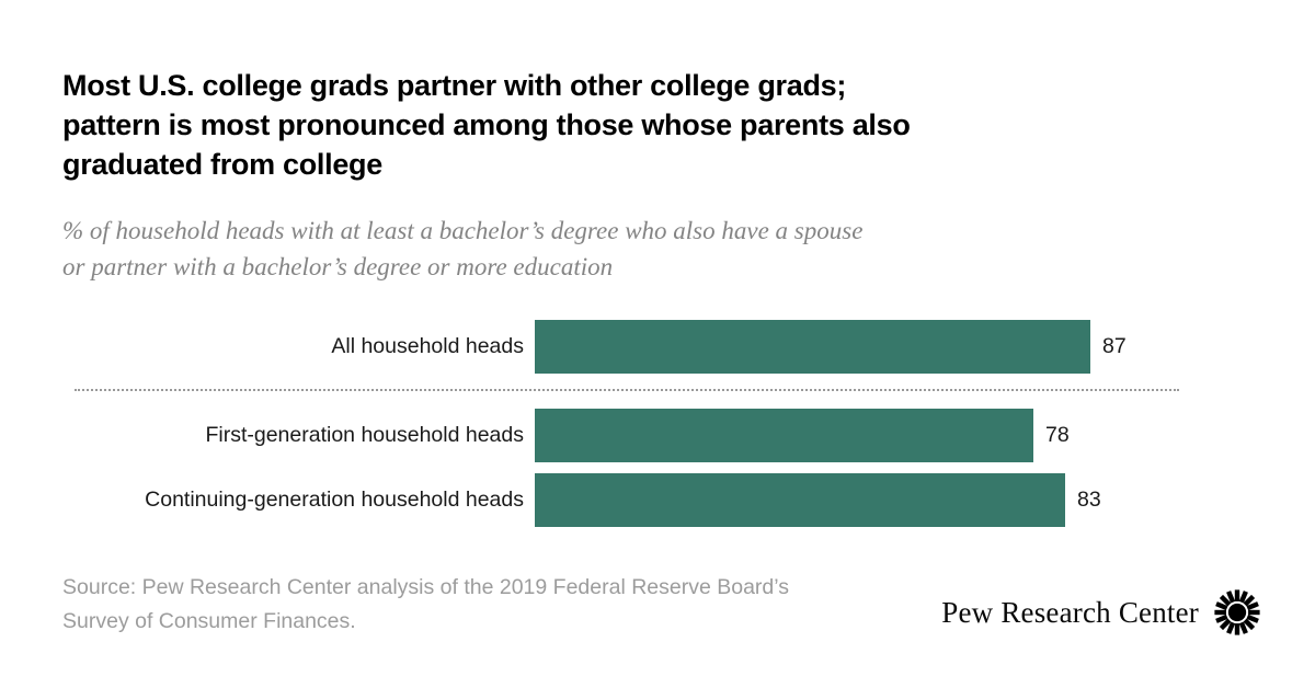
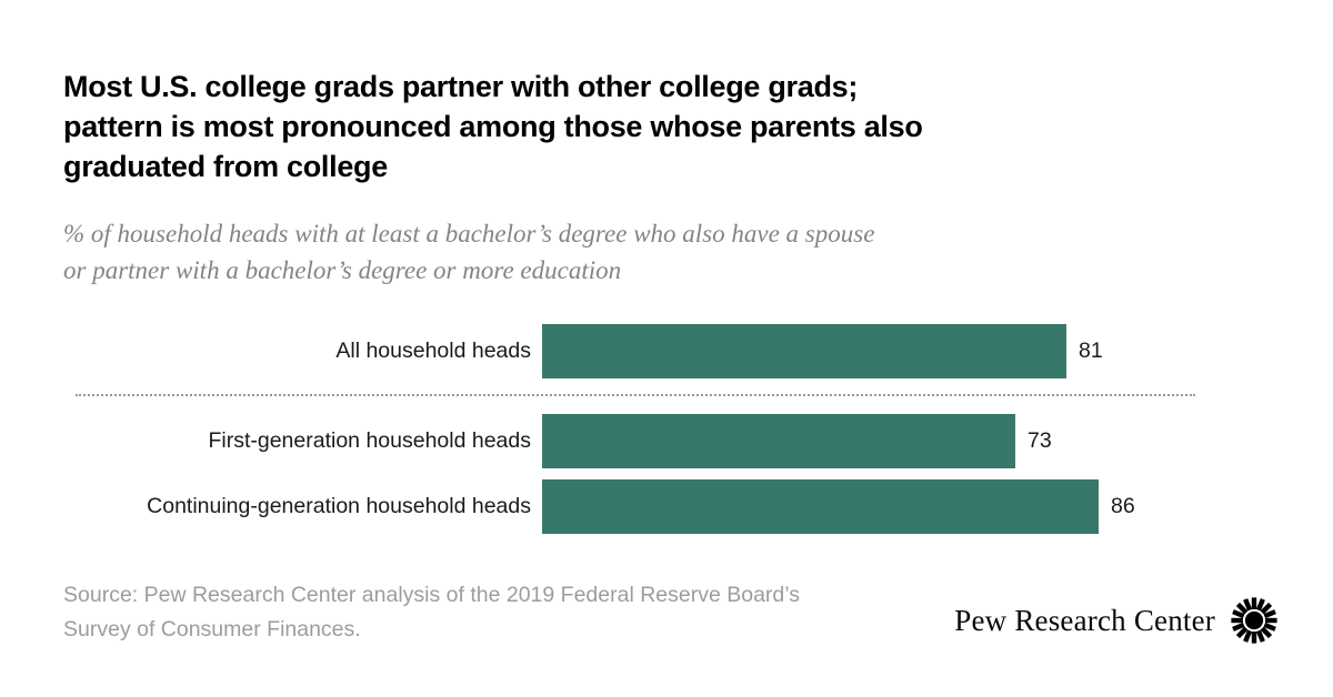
All household heads: 87 -> 81
First-generation household heads: 78 -> 73
Continuing-generation household heads: 83 -> 86
